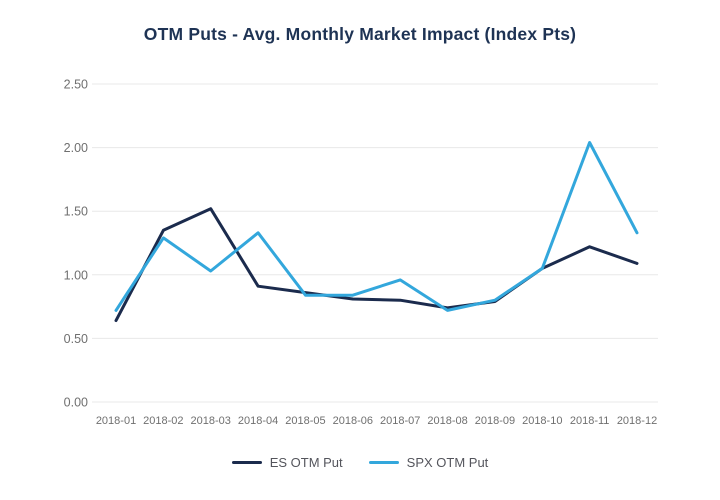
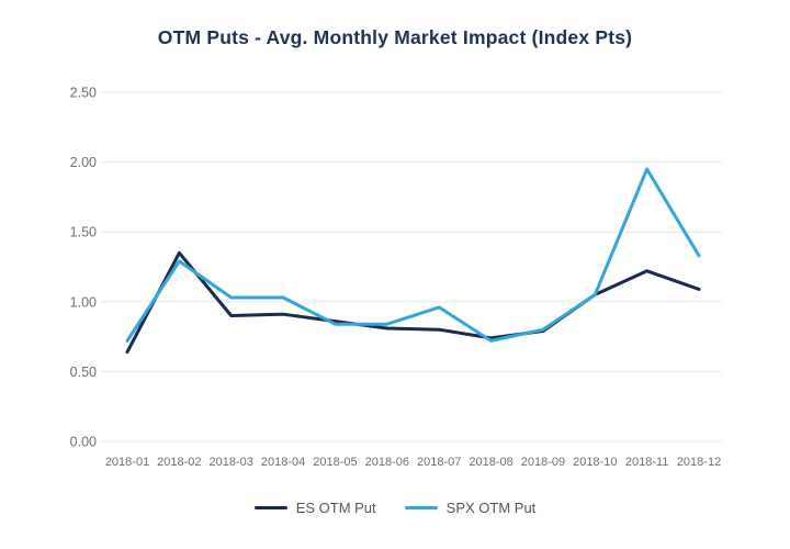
ES OTM Put/2018-03: 1.52 -> 0.90
SPX OTM Put/2018-04: 1.33 -> 1.03
SPX OTM Put/2018-11: 2.04 -> 1.95
